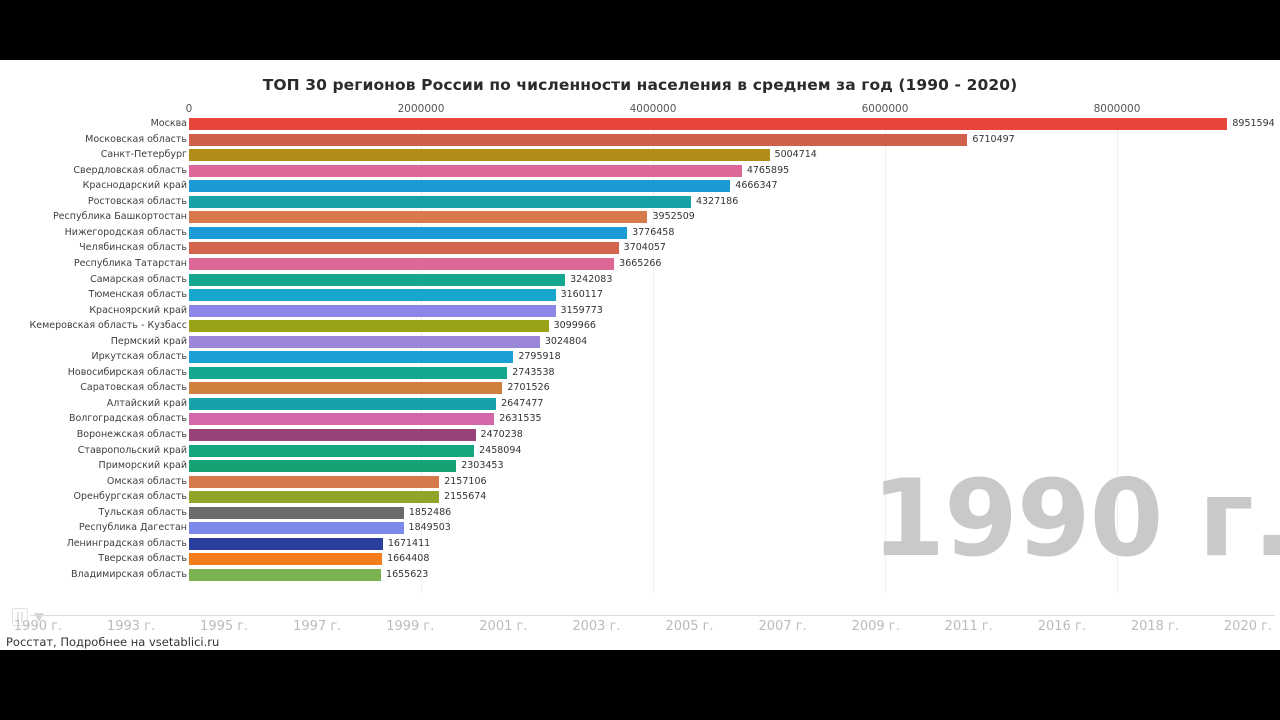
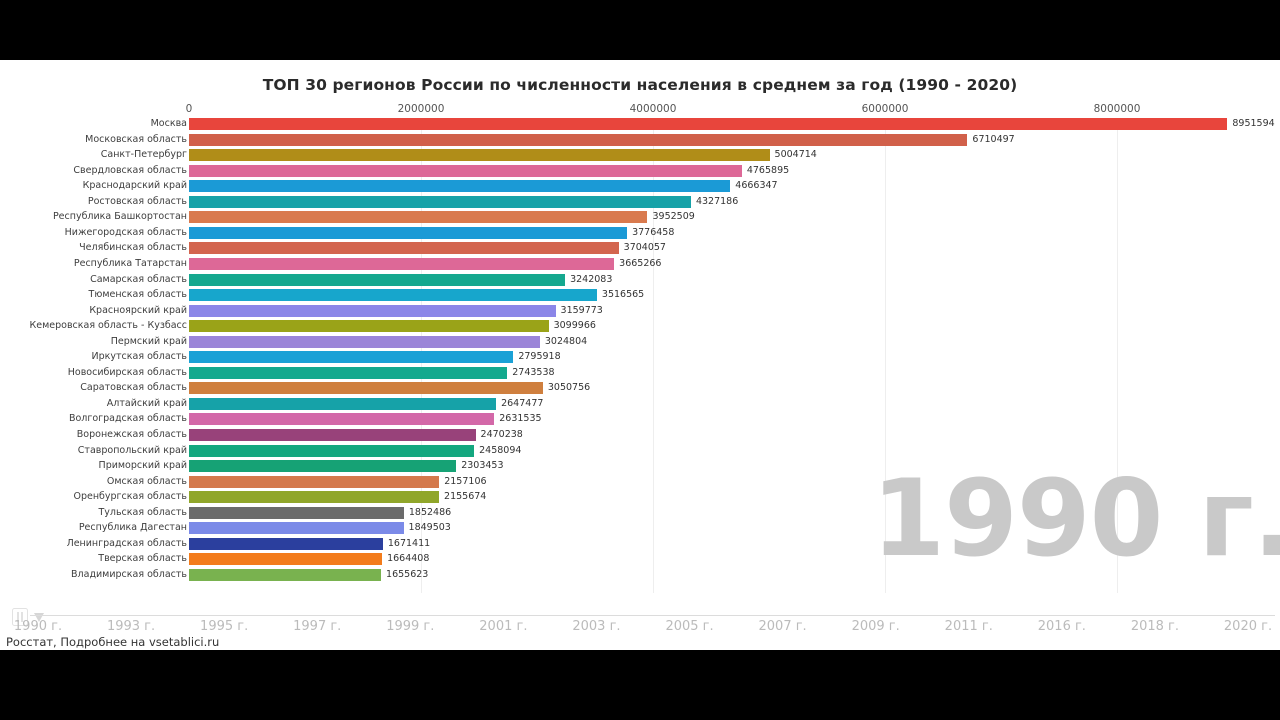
Тюменская область: 3160117 -> 3516565
Саратовская область: 2701526 -> 3050756
